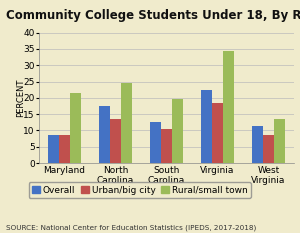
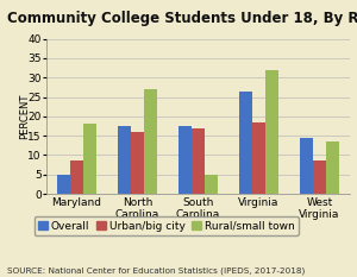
Overall/Maryland: 8.5 -> 5.0
Rural/small town/Maryland: 21.5 -> 18.0
Urban/big city/North Carolina: 13.5 -> 16.0
Rural/small town/North Carolina: 24.5 -> 27.0
Overall/South Carolina: 12.5 -> 17.5
Urban/big city/South Carolina: 10.5 -> 17.0
Rural/small town/South Carolina: 19.5 -> 5.0
Overall/Virginia: 22.5 -> 26.5
Rural/small town/Virginia: 34.5 -> 32.0
Overall/West Virginia: 11.5 -> 14.5
